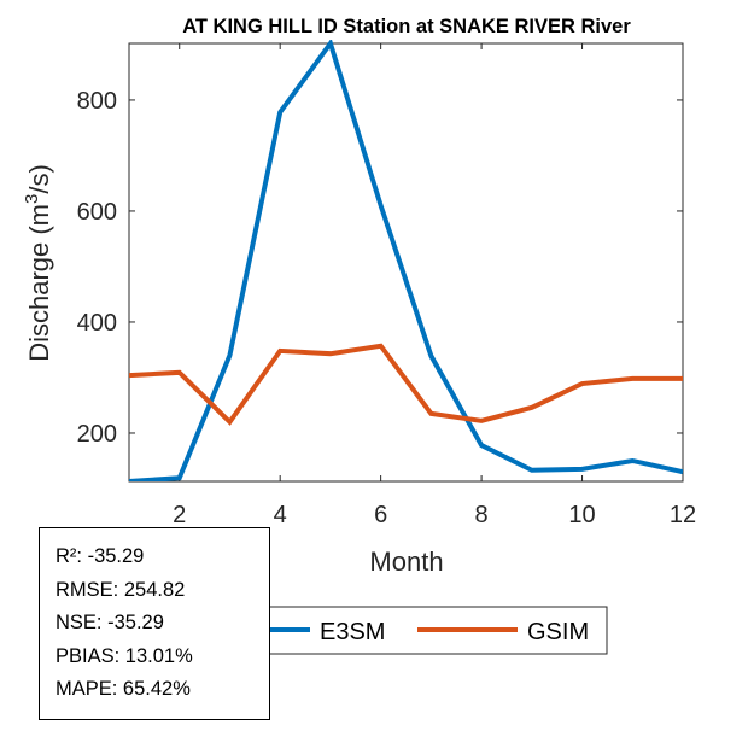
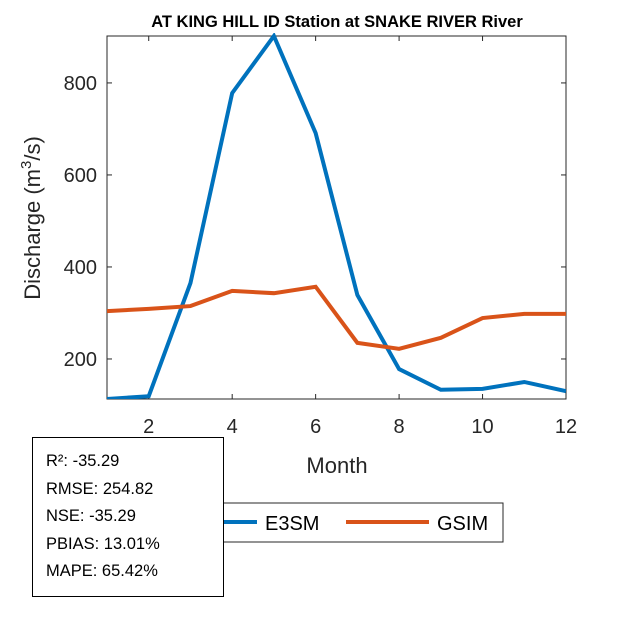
E3SM/3: 340 -> 360
GSIM/3: 220 -> 320
E3SM/6: 610 -> 690
